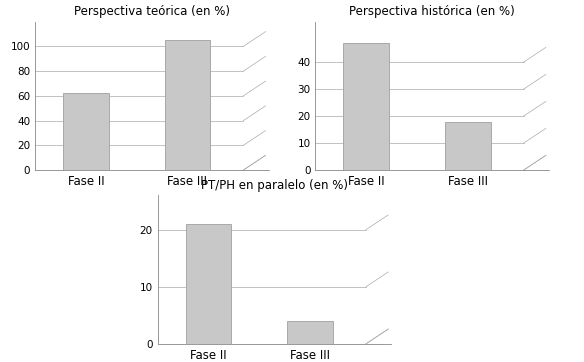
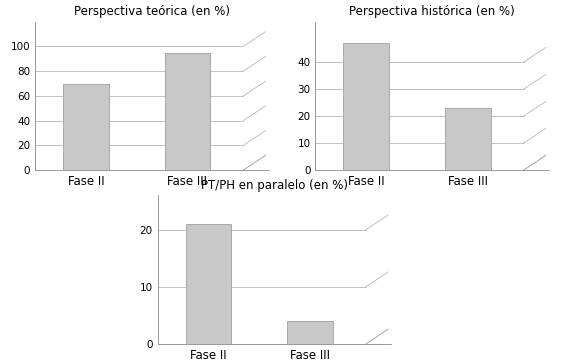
Perspectiva teórica (en %)/Fase II: 62 -> 70
Perspectiva teórica (en %)/Fase III: 105 -> 95
Perspectiva histórica (en %)/Fase III: 18 -> 23
